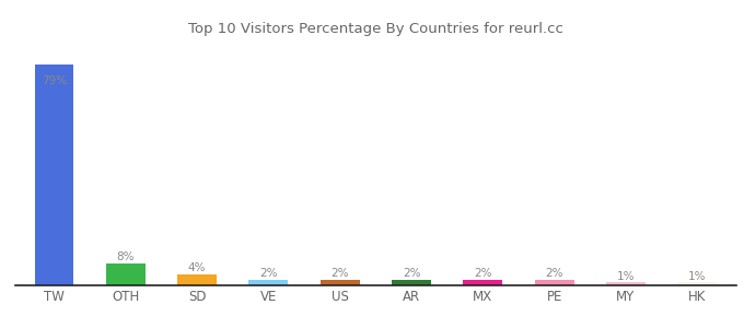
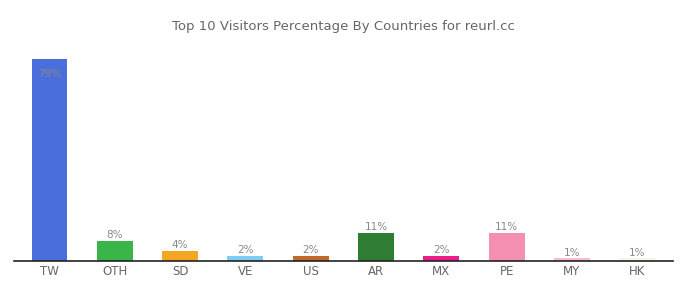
AR: 2% -> 11%
PE: 2% -> 11%
